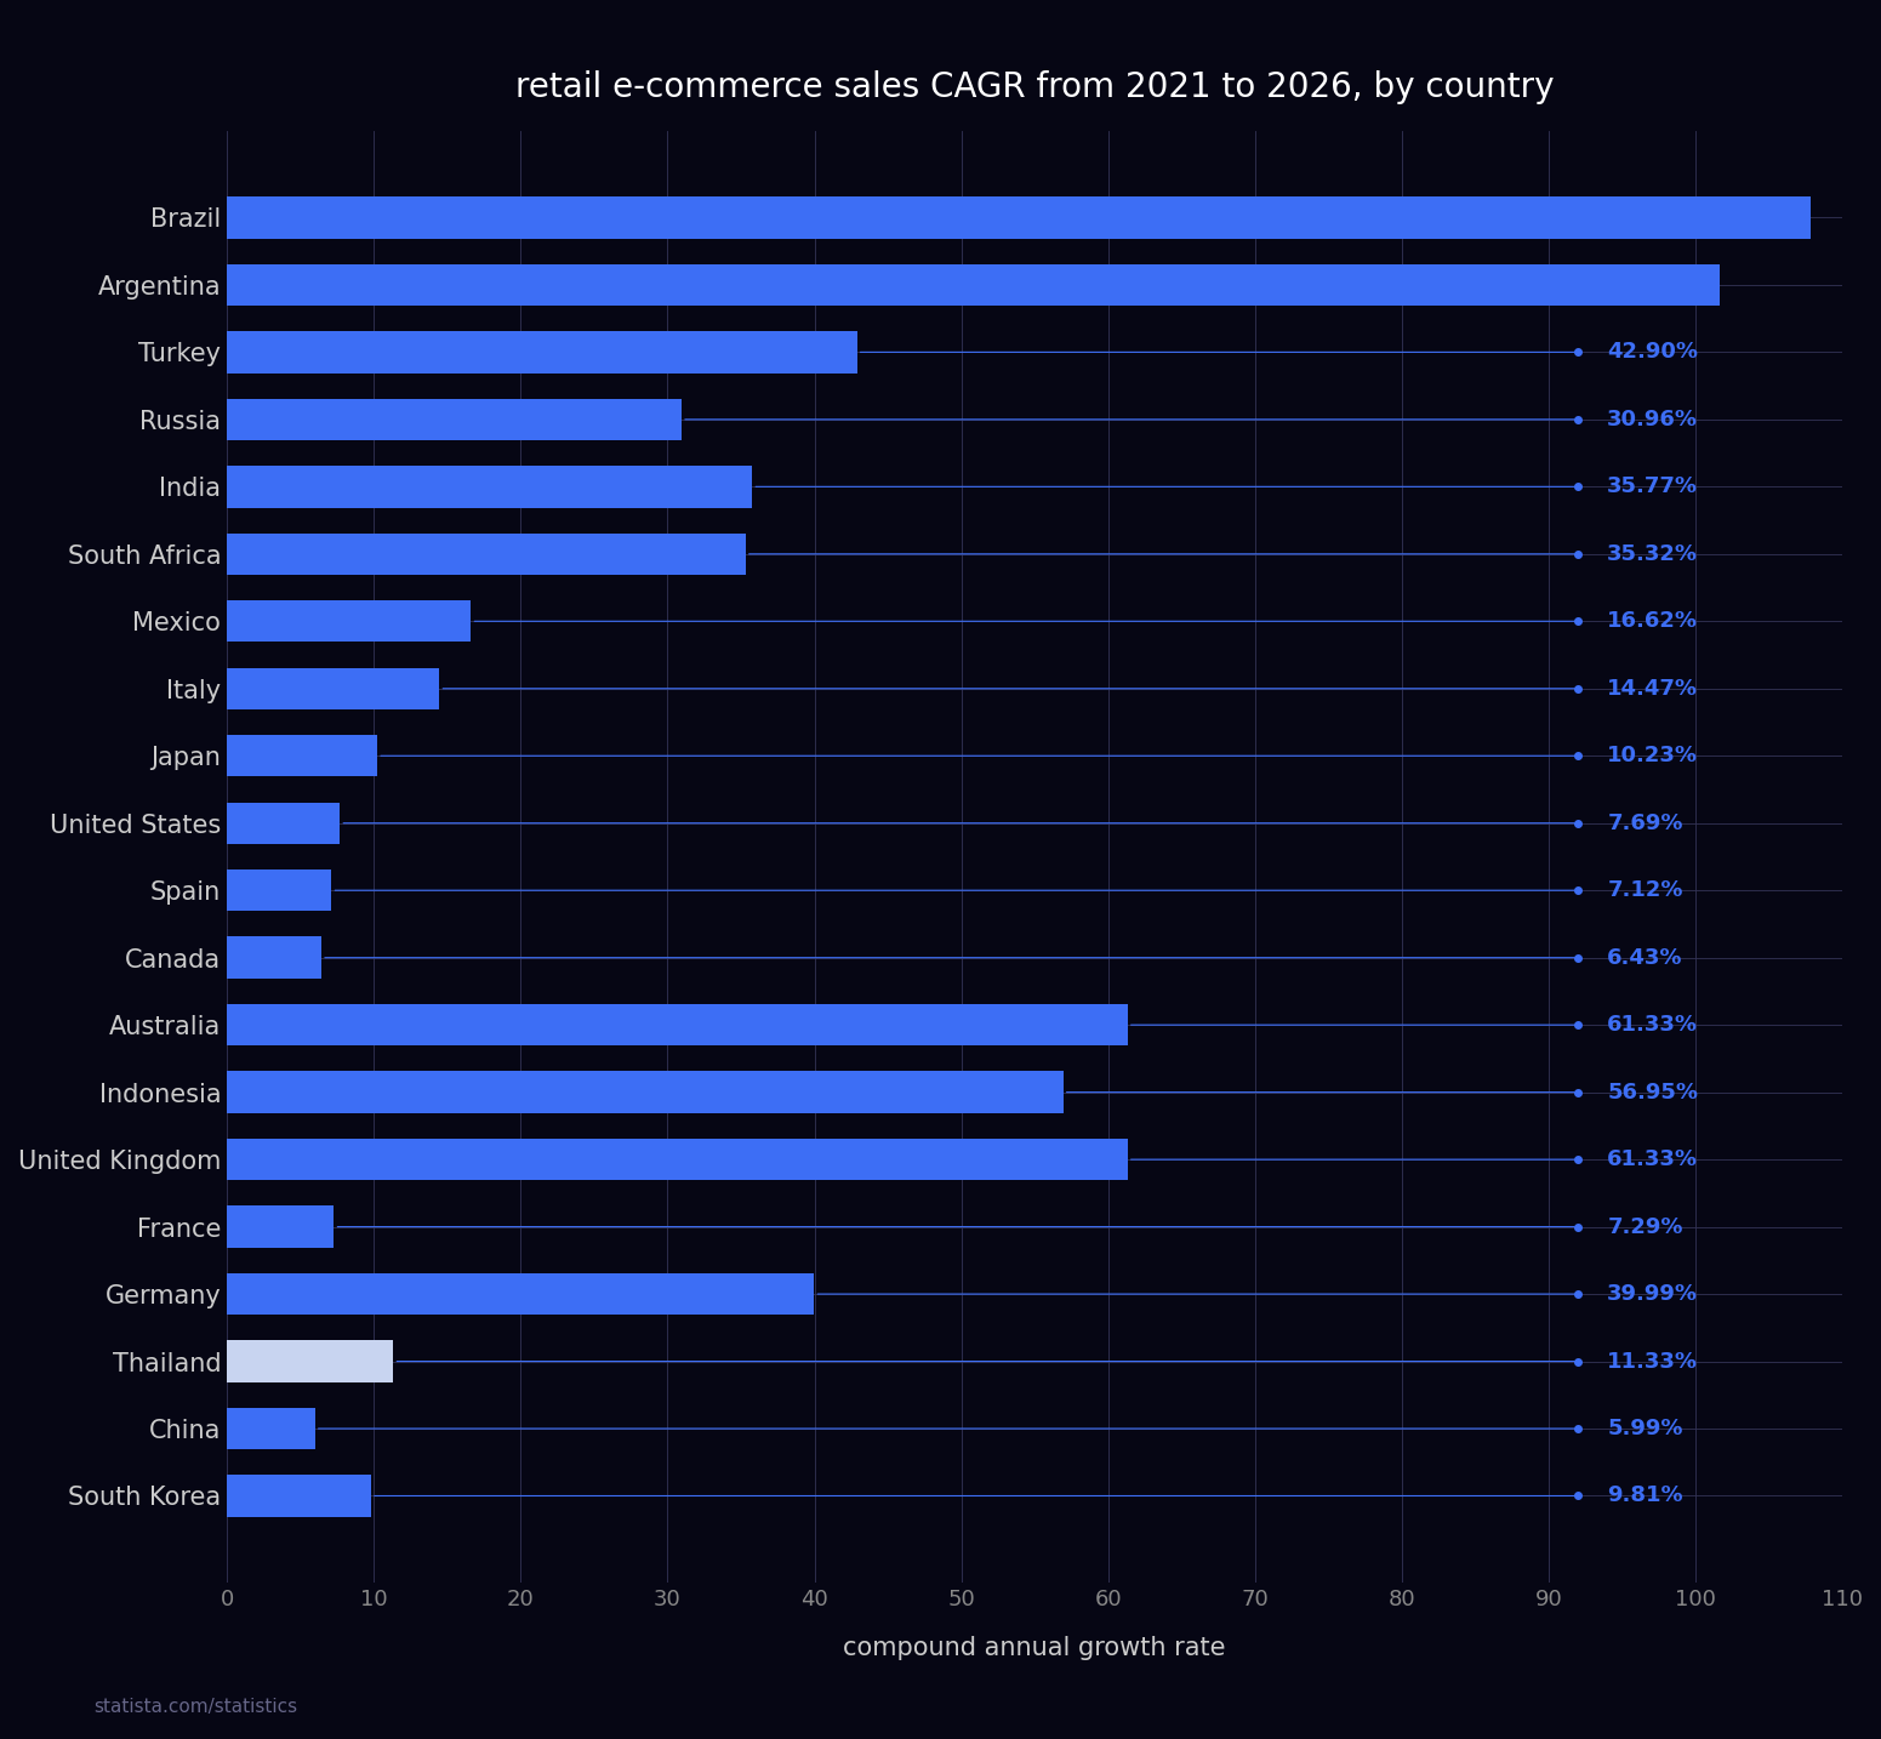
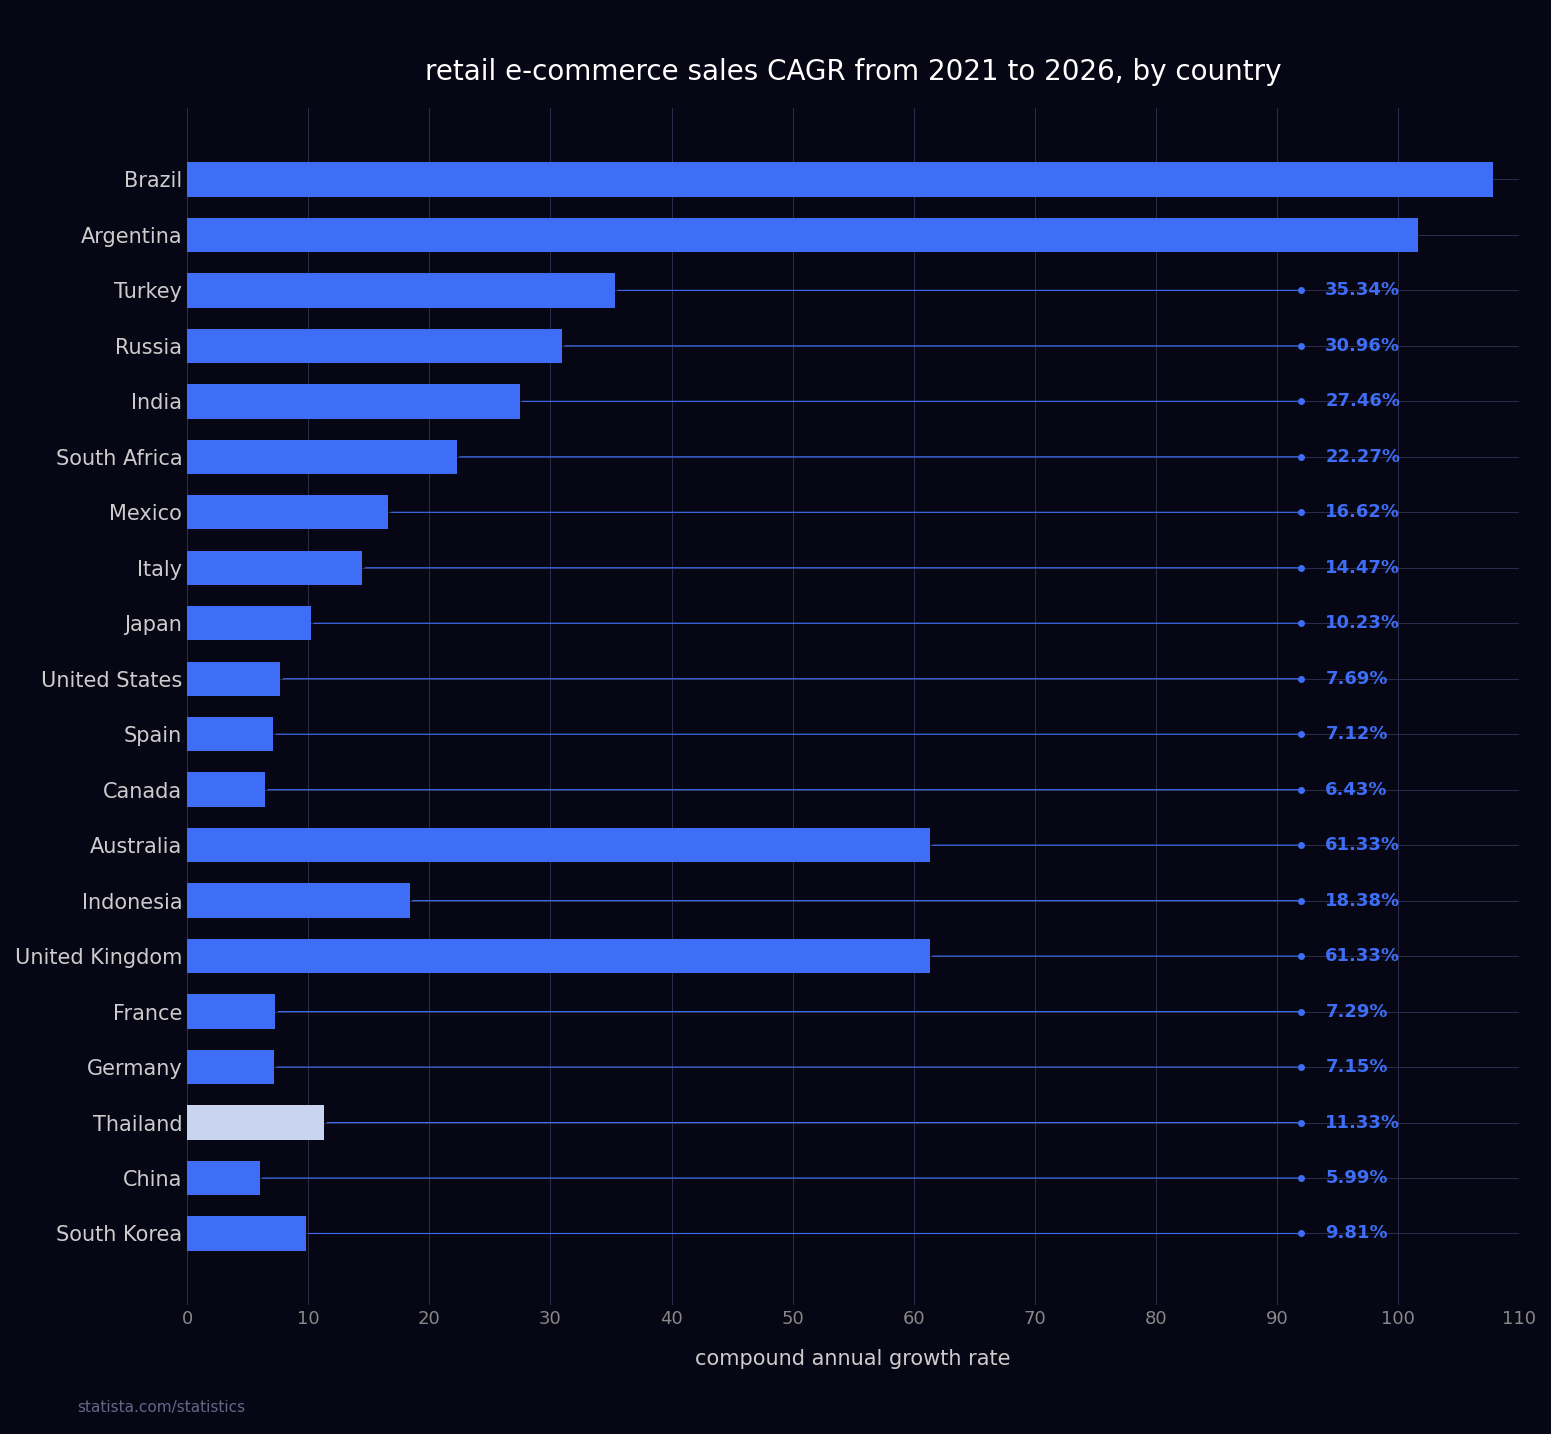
Turkey: 42.90% -> 35.34%
India: 35.77% -> 27.46%
South Africa: 35.32% -> 22.27%
Indonesia: 56.95% -> 18.38%
Germany: 39.99% -> 7.15%
